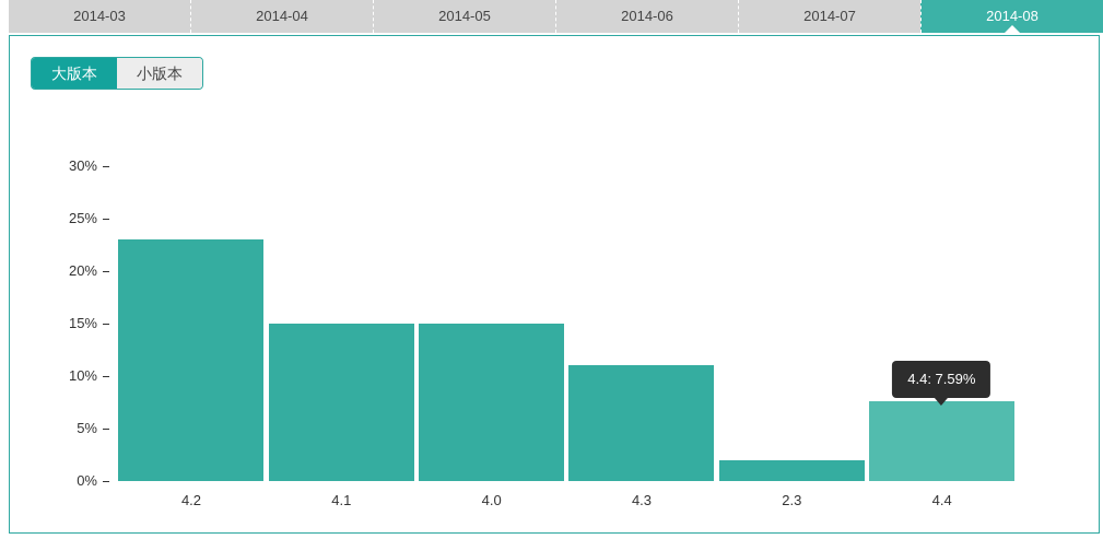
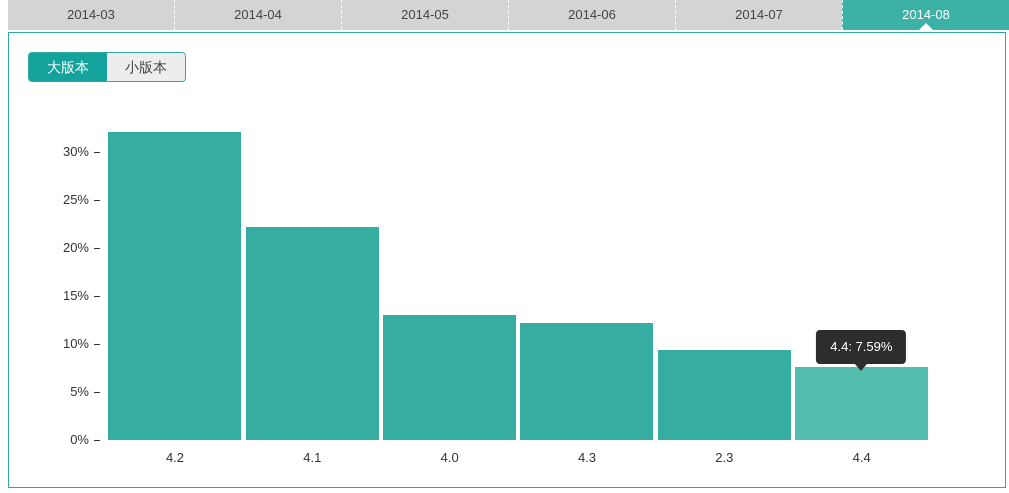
4.2: 23% -> 32%
4.1: 15% -> 22%
4.0: 15% -> 13%
4.3: 11% -> 12%
2.3: 2% -> 9%
